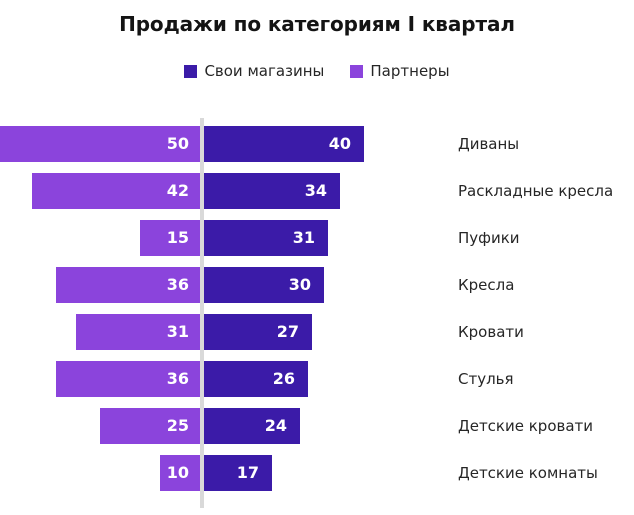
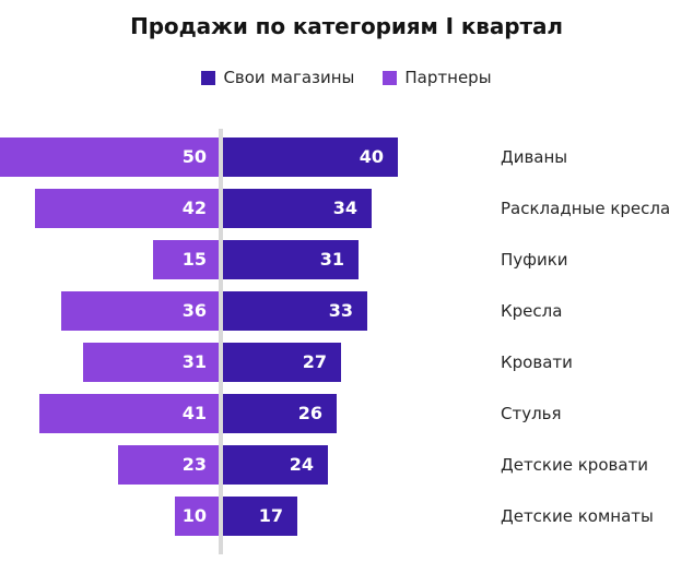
Свои магазины/Кресла: 30 -> 33
Партнеры/Стулья: 36 -> 41
Партнеры/Детские кровати: 25 -> 23
